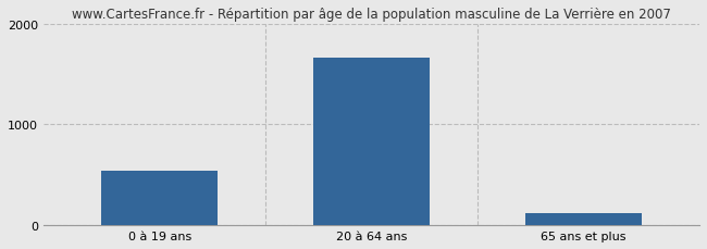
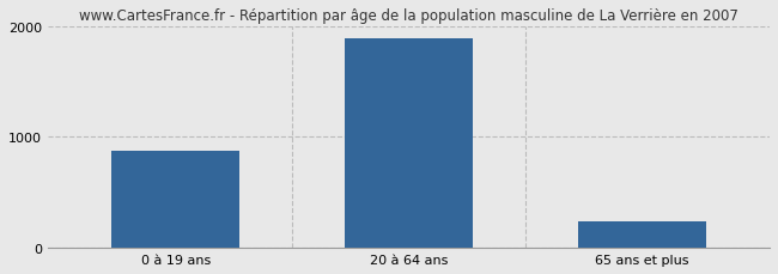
0 à 19 ans: 540 -> 870
20 à 64 ans: 1660 -> 1890
65 ans et plus: 120 -> 240
